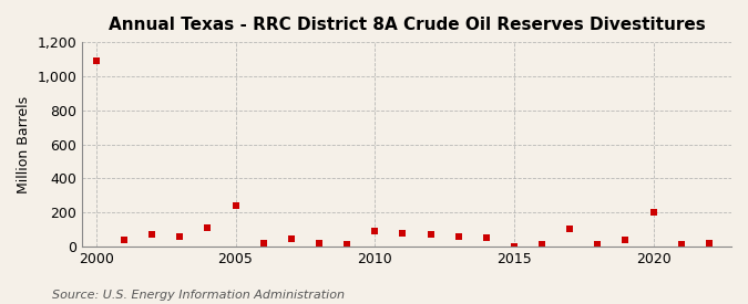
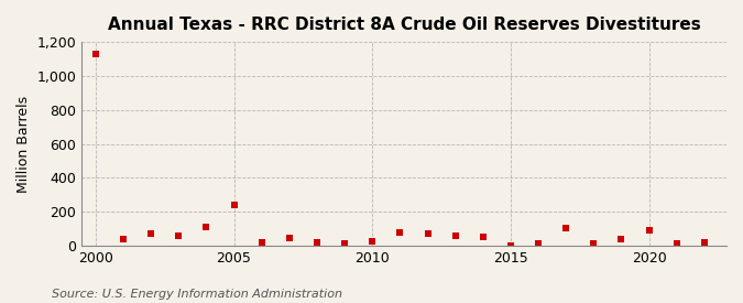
2000: 1,090 -> 1,130
2010: 90 -> 20
2020: 200 -> 90
